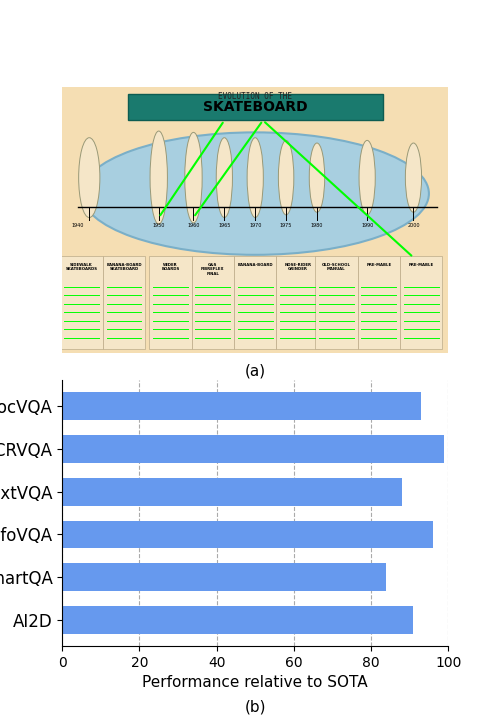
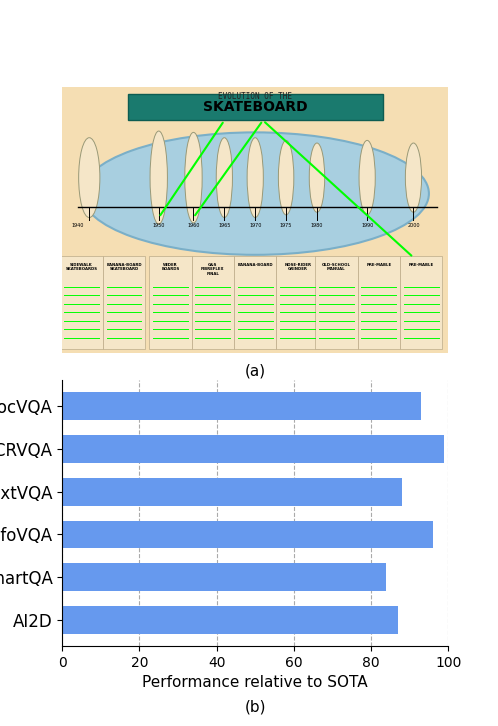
AI2D: 91 -> 87
